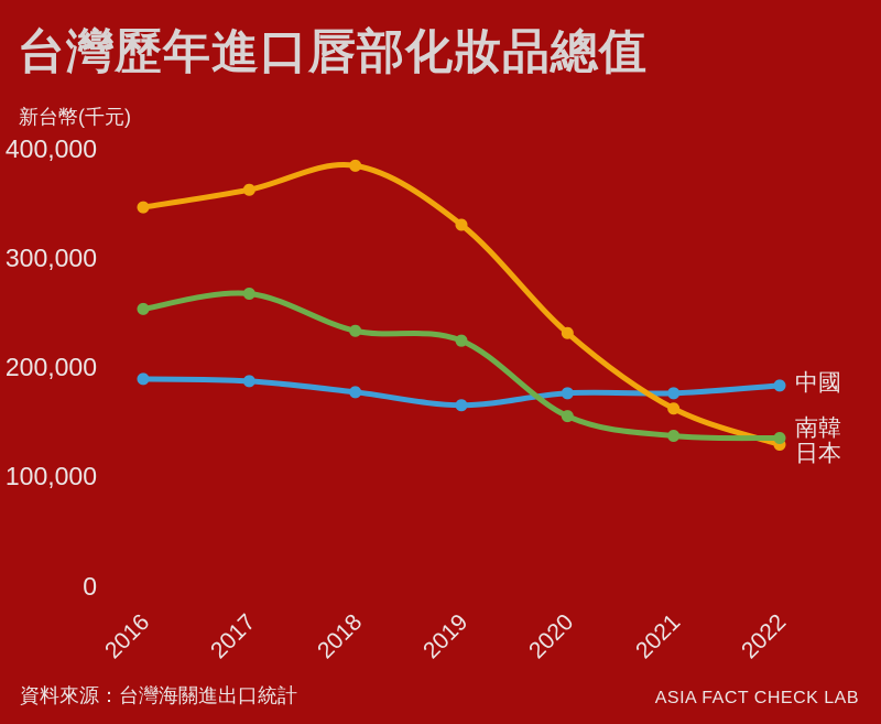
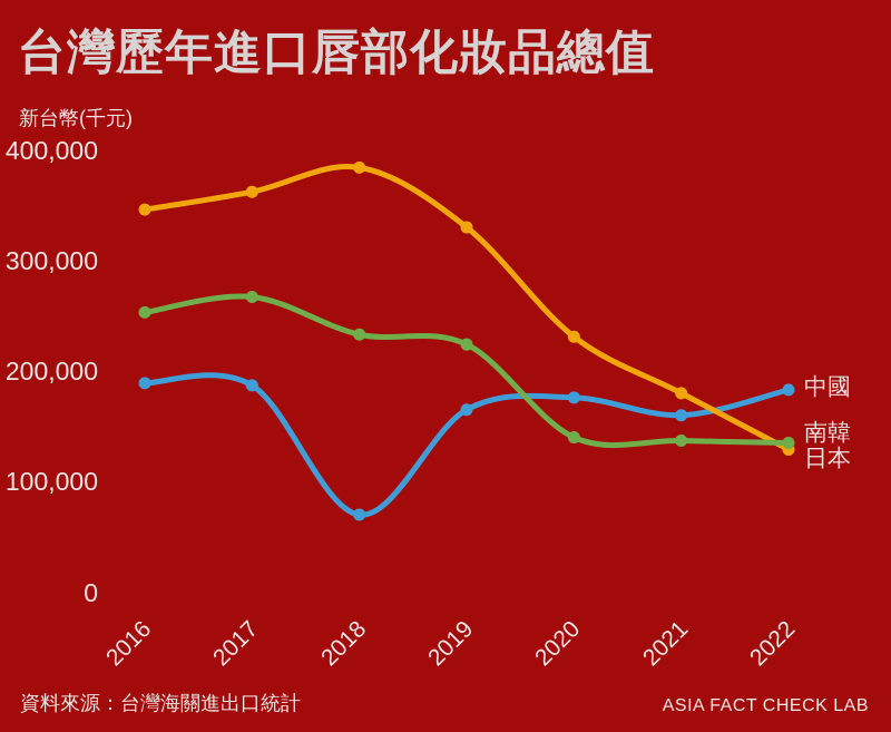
中國/2018: 180000 -> 70000
南韓/2020: 160000 -> 140000
日本/2021: 160000 -> 180000
中國/2021: 180000 -> 160000
